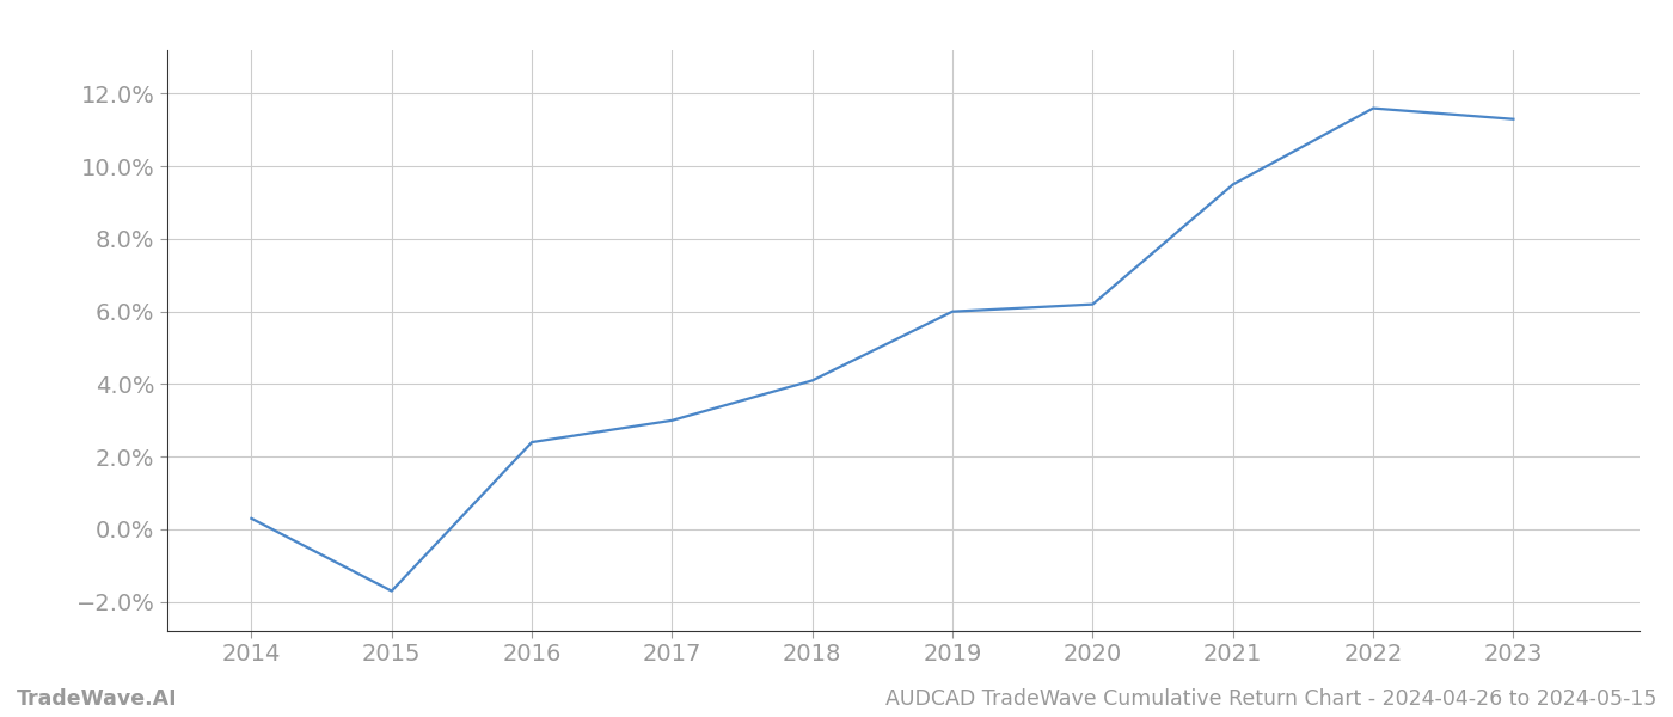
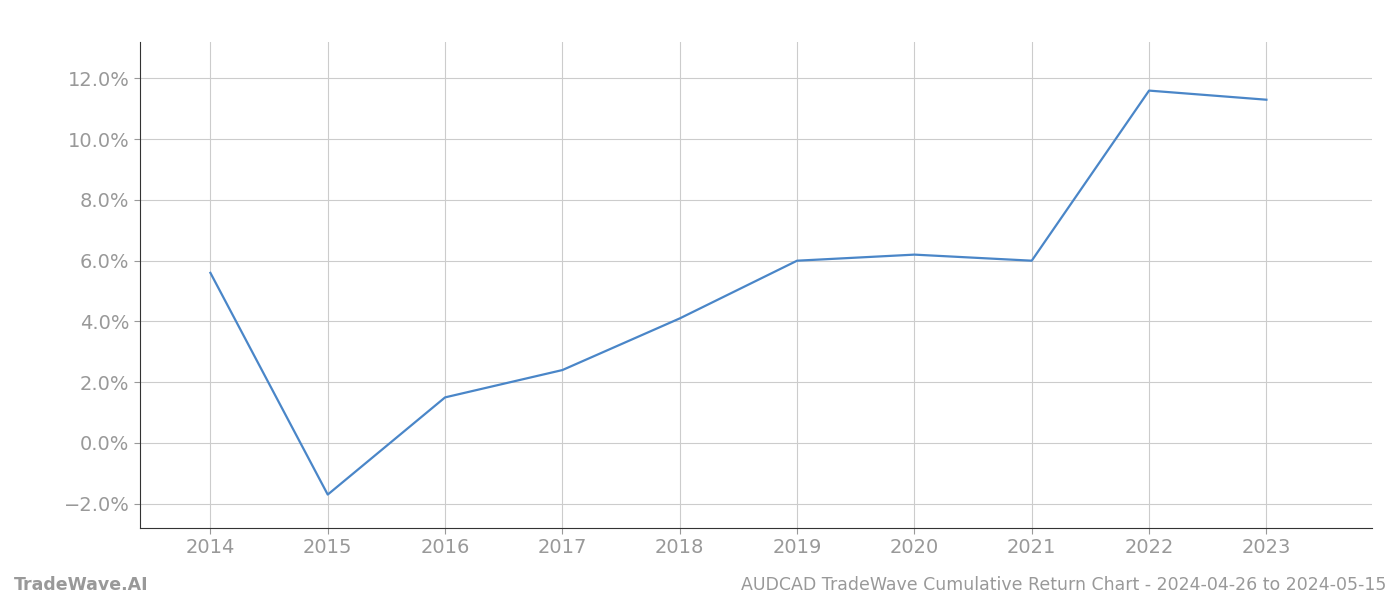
2014: 0.3% -> 5.6%
2016: 2.4% -> 1.5%
2017: 3.0% -> 2.4%
2021: 9.5% -> 6.0%
